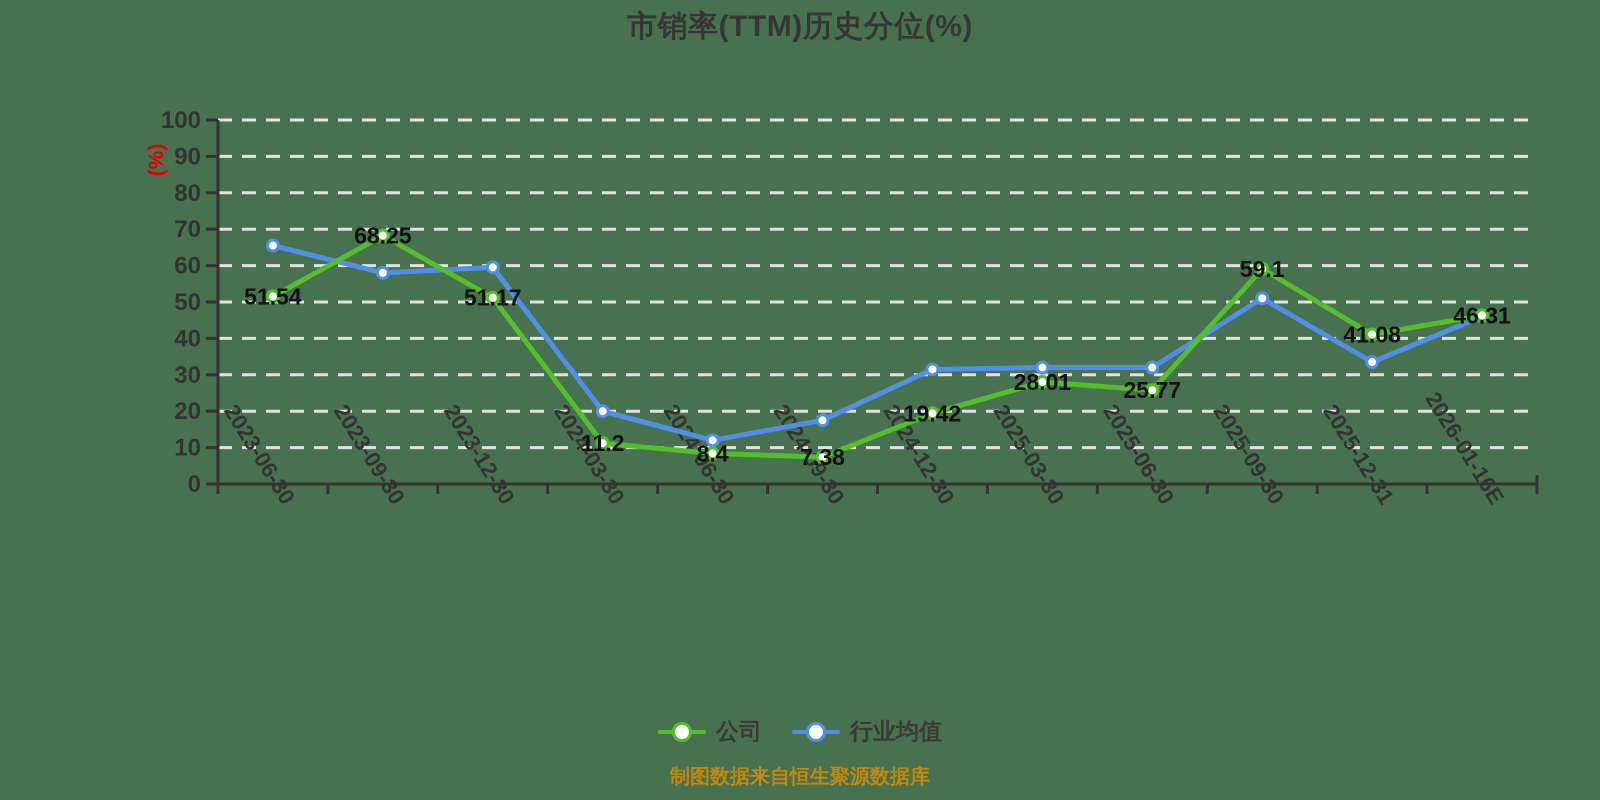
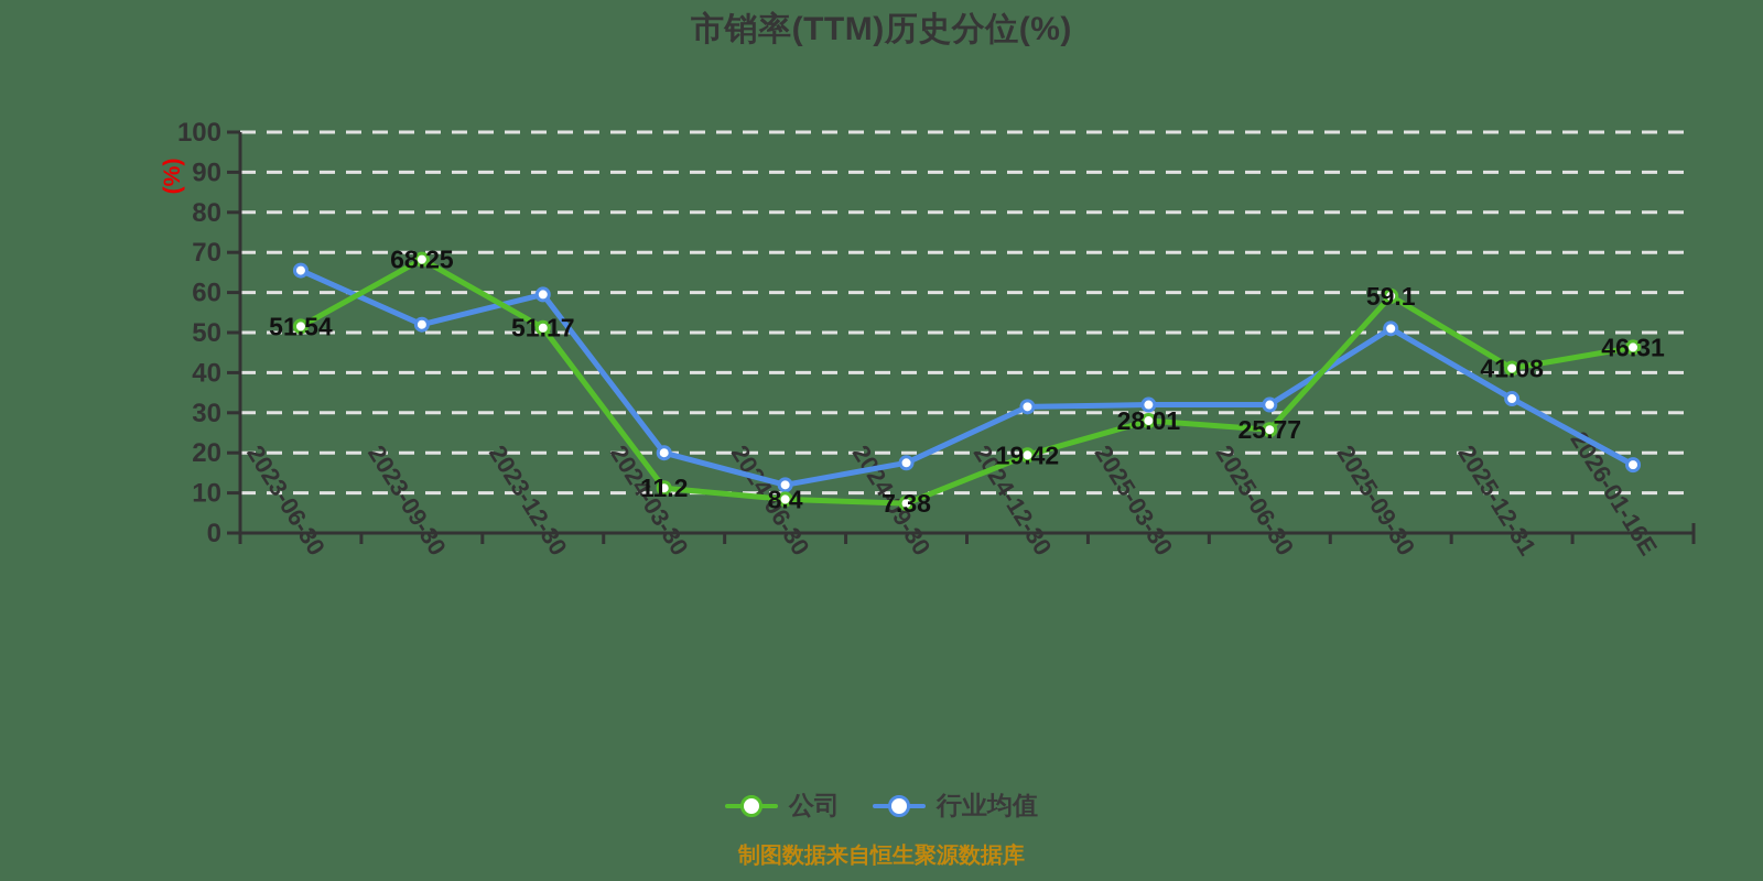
行业均值/2023-09-30: 58 -> 52
行业均值/2026-01-16E: 46 -> 17
